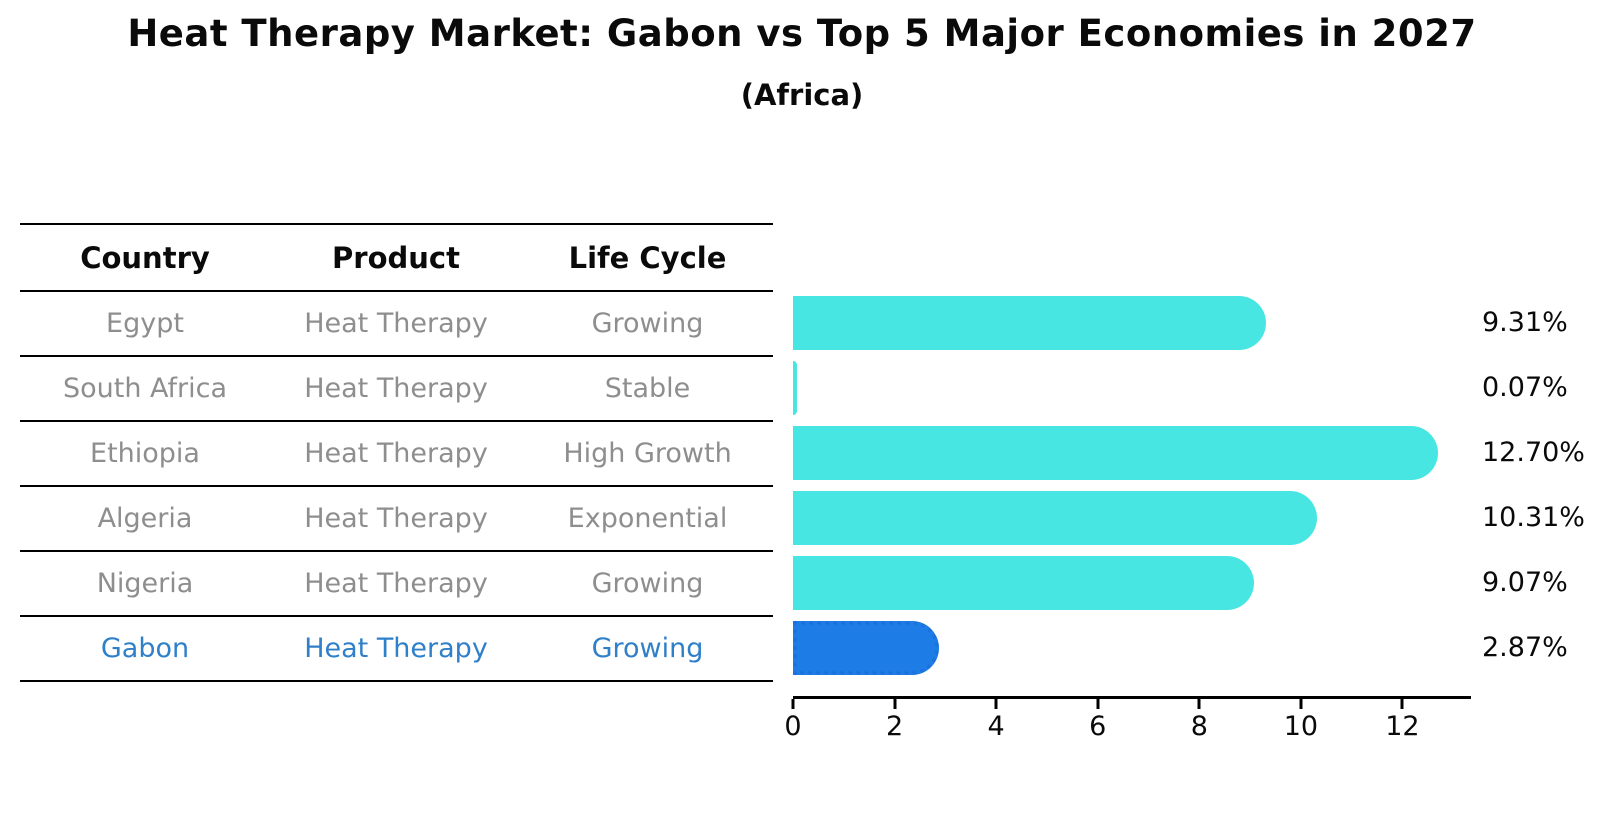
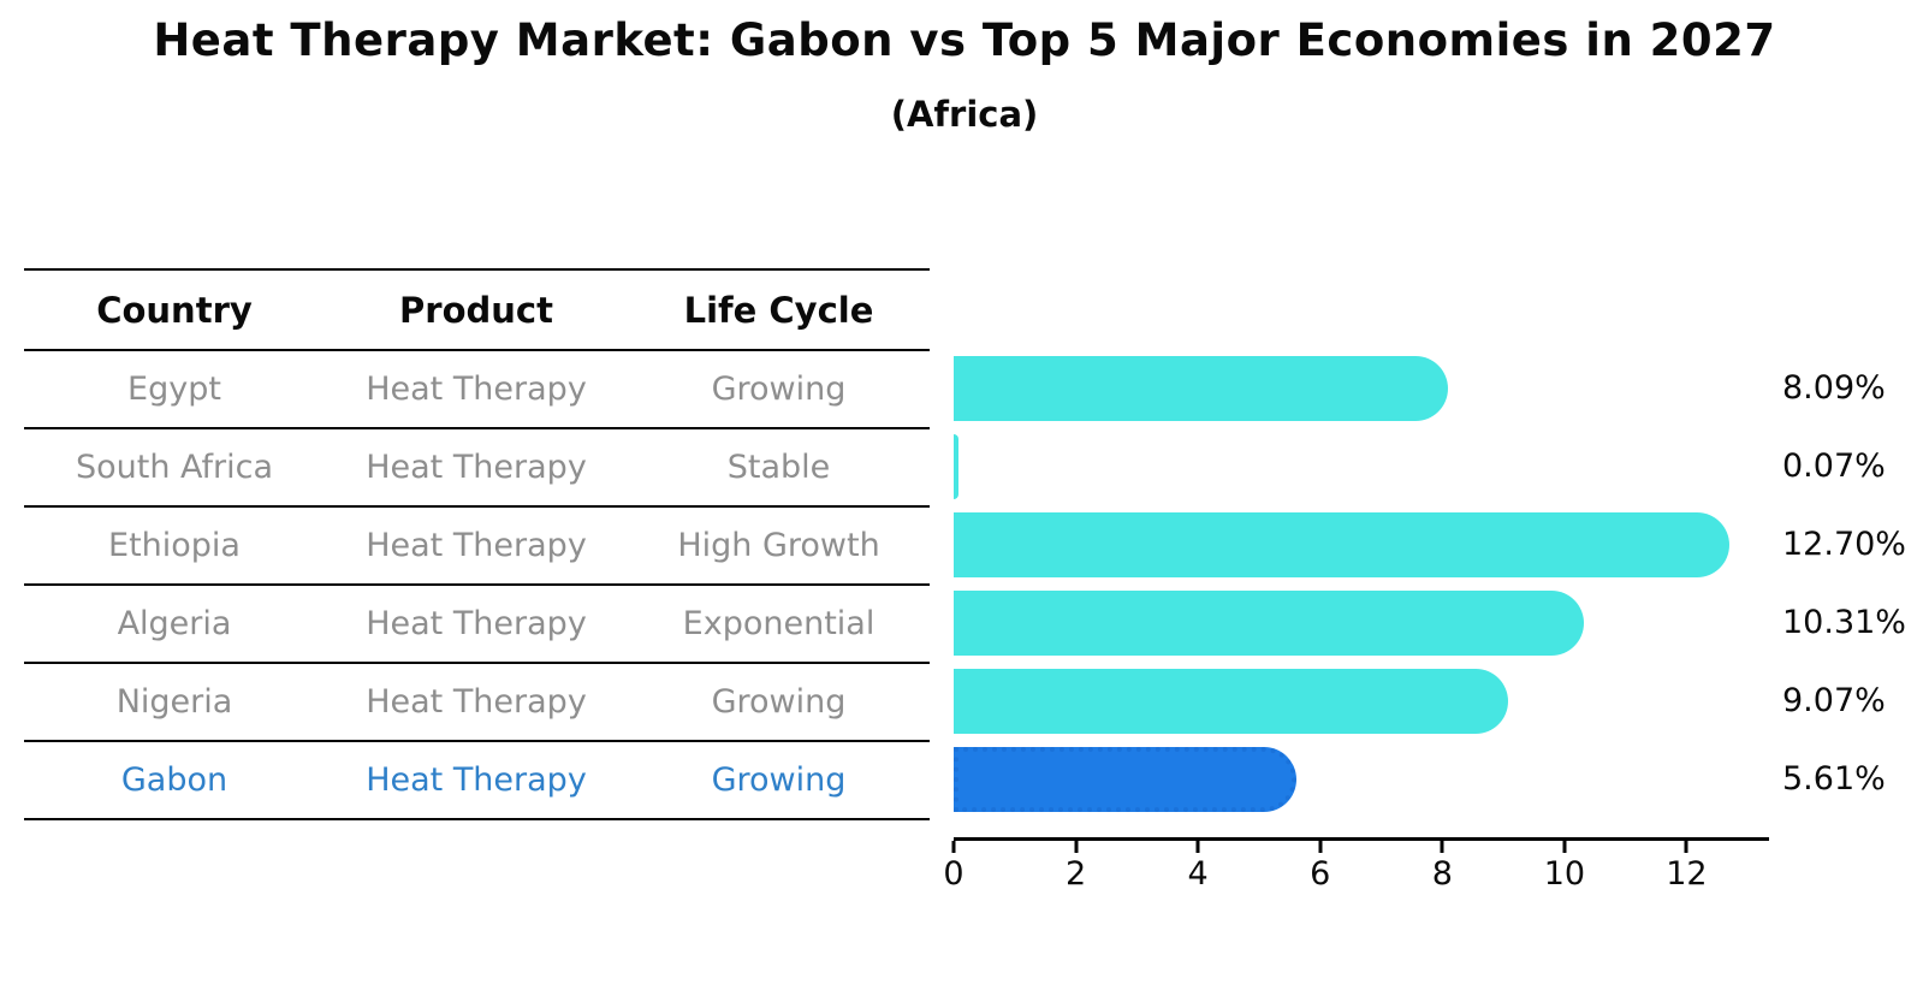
Egypt: 9.31% -> 8.09%
Gabon: 2.87% -> 5.61%
